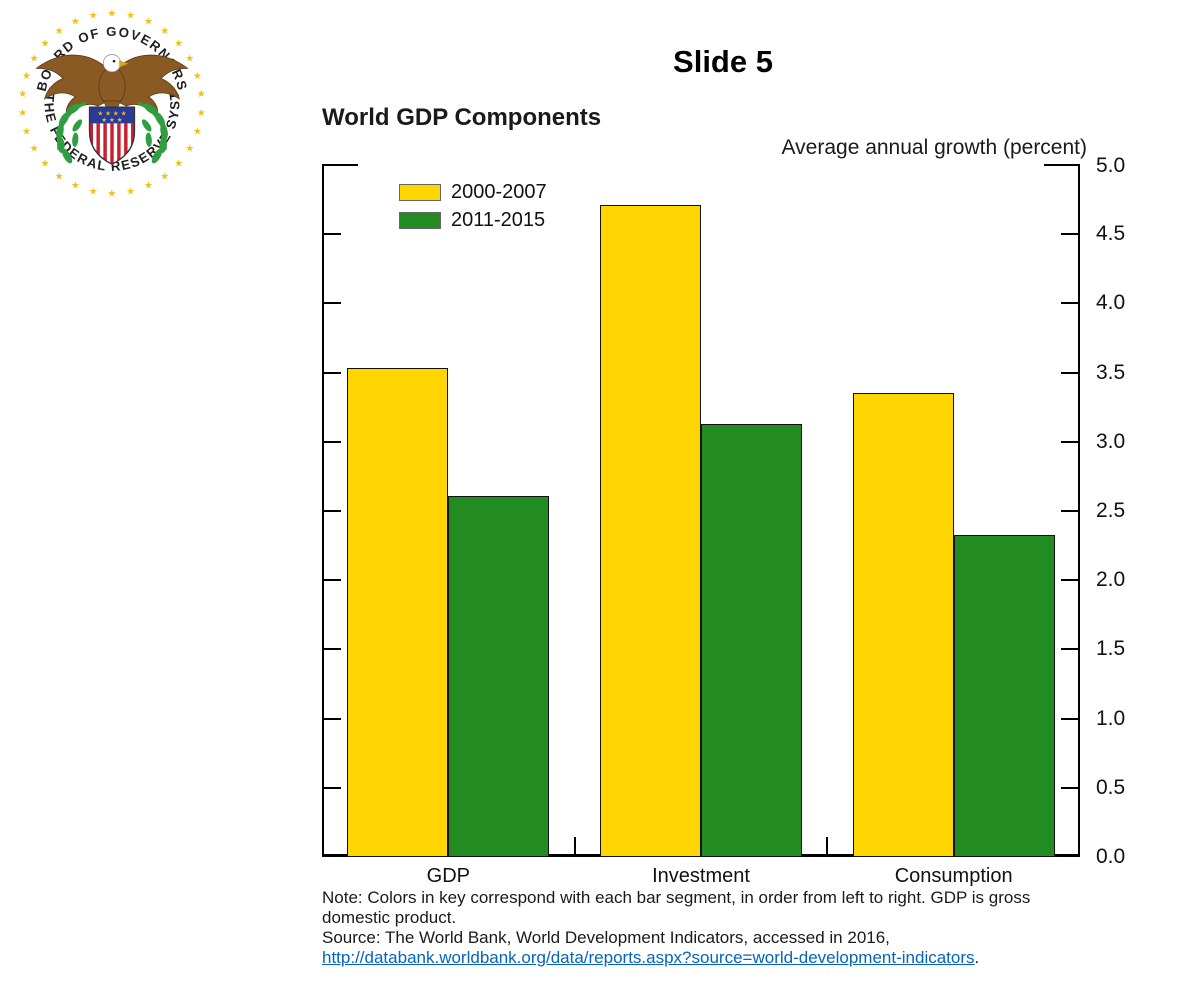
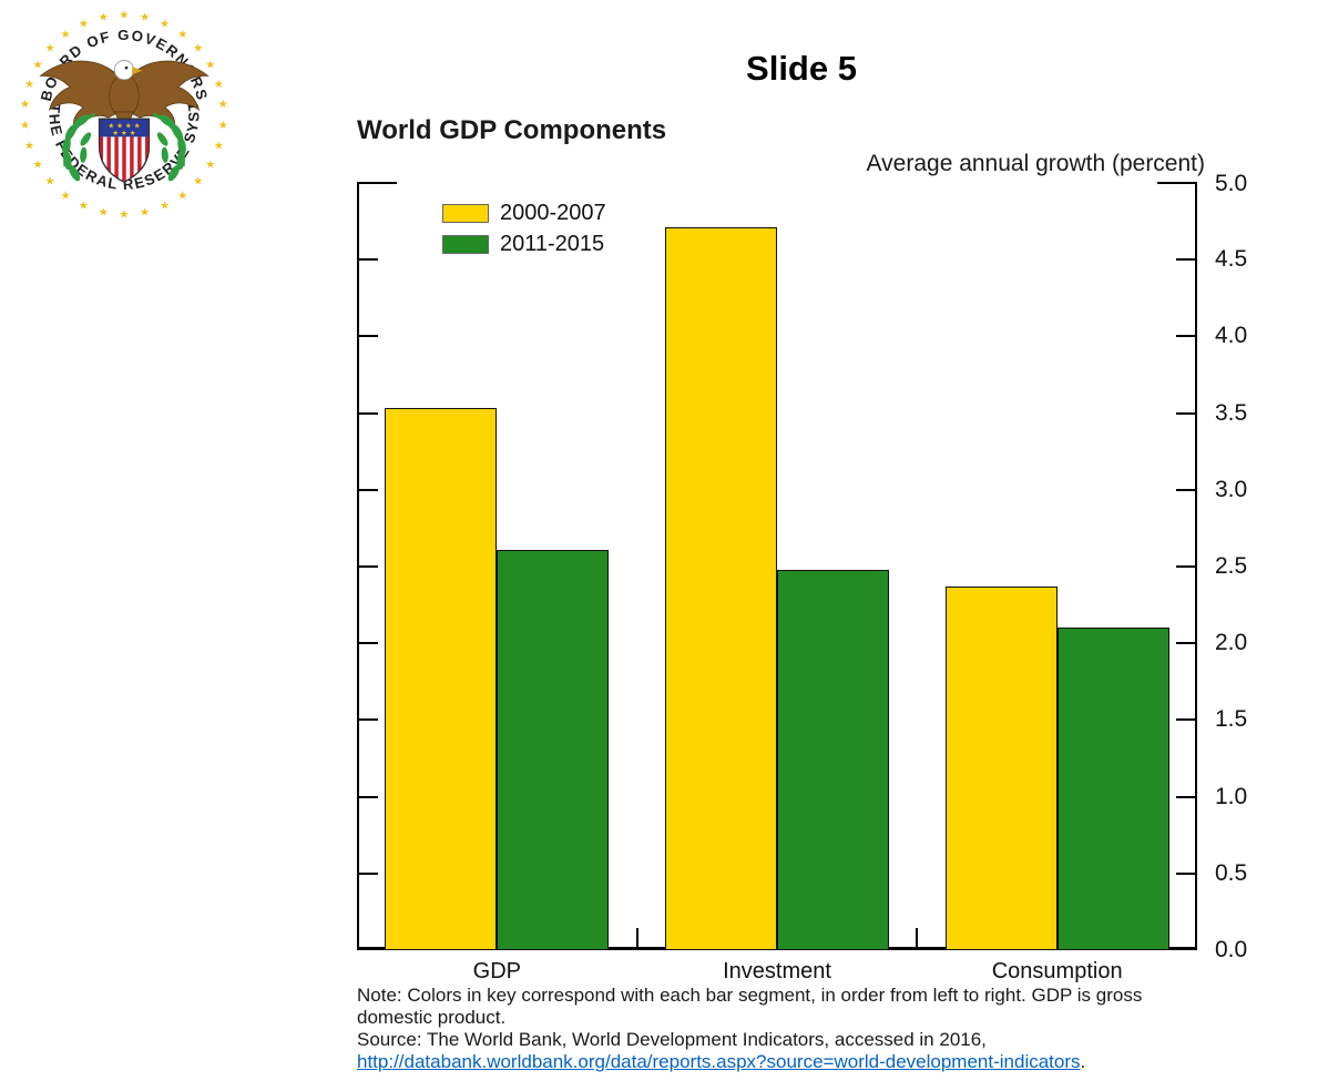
2011-2015/Investment: 3.13 -> 2.48
2000-2007/Consumption: 3.35 -> 2.37
2011-2015/Consumption: 2.33 -> 2.10
